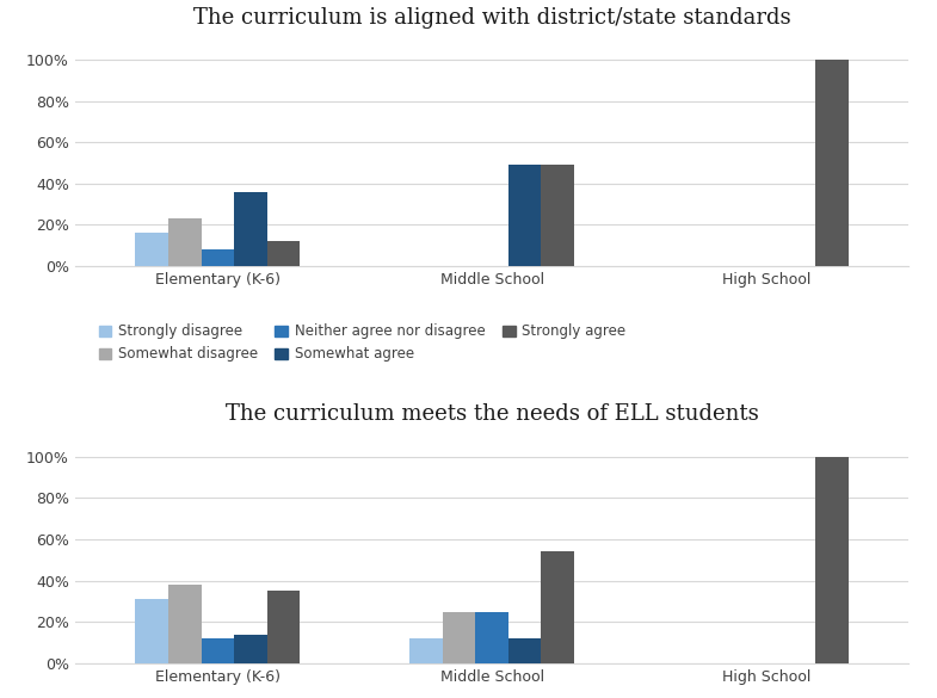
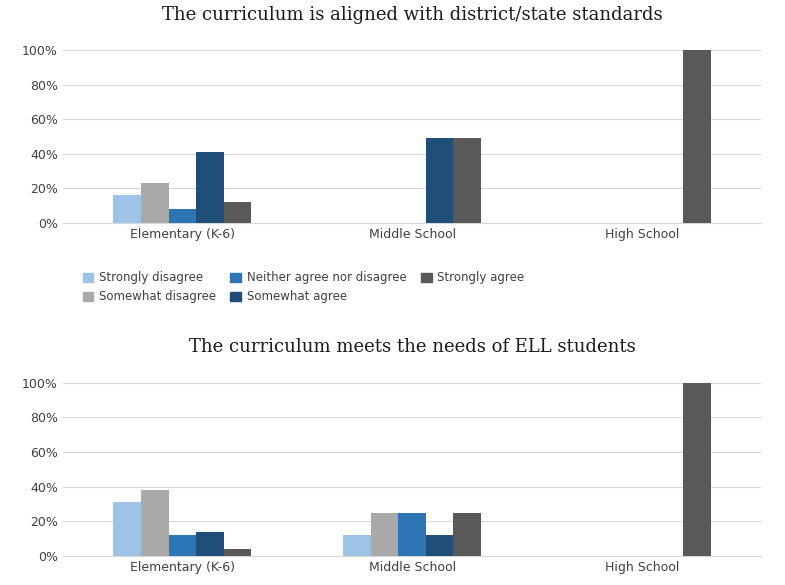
The curriculum is aligned with district/state standards/Somewhat agree/Elementary (K-6): 36% -> 41%
The curriculum meets the needs of ELL students/Strongly agree/Elementary (K-6): 35% -> 4%
The curriculum meets the needs of ELL students/Strongly agree/Middle School: 54% -> 25%
